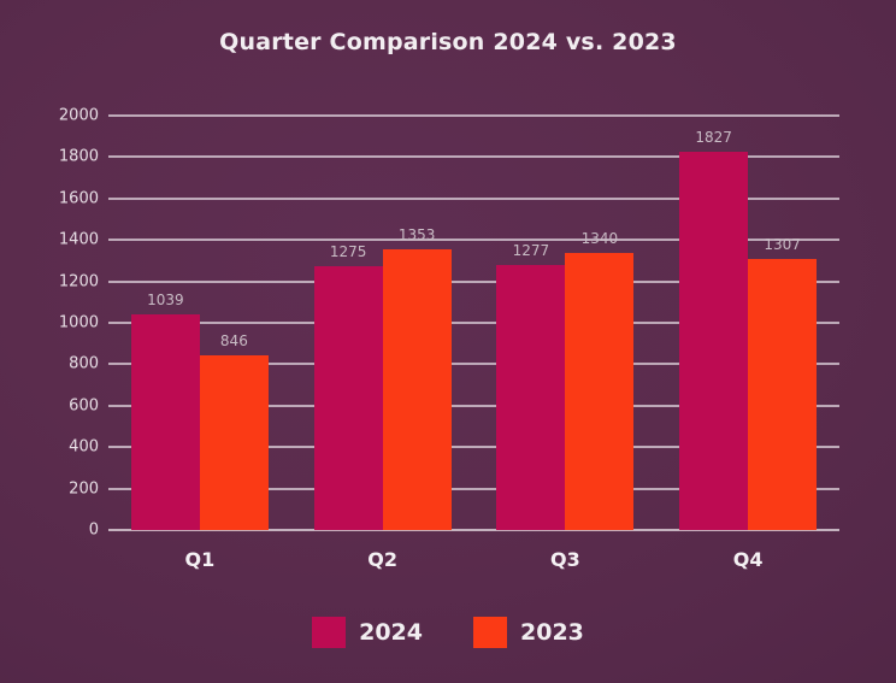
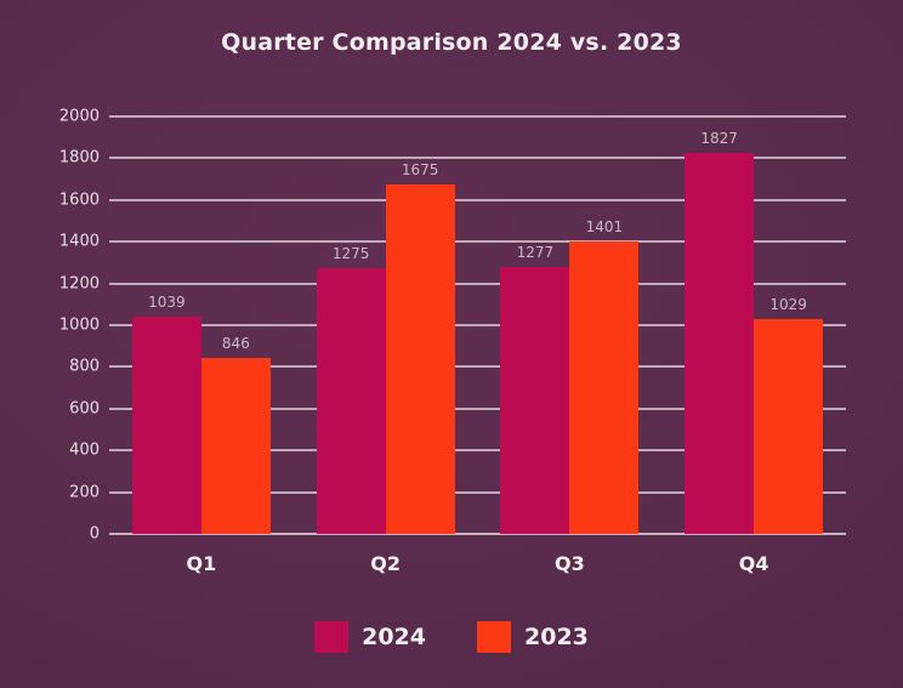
2023/Q2: 1353 -> 1675
2023/Q3: 1340 -> 1401
2023/Q4: 1307 -> 1029
